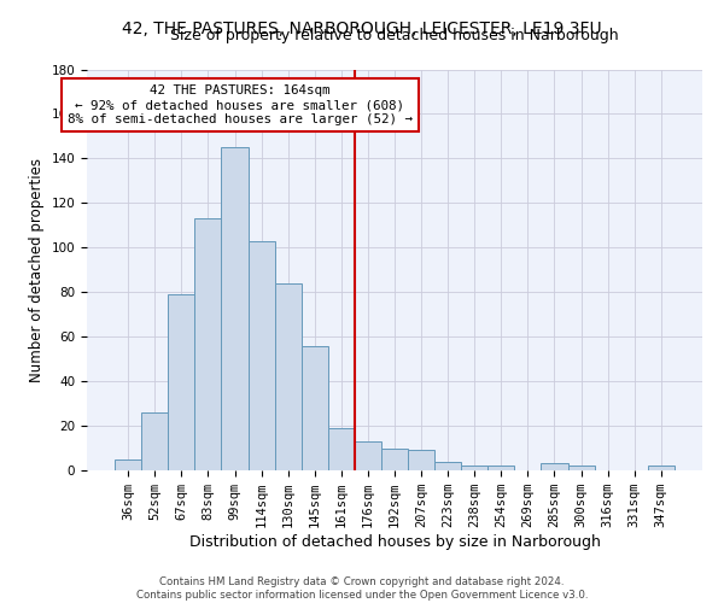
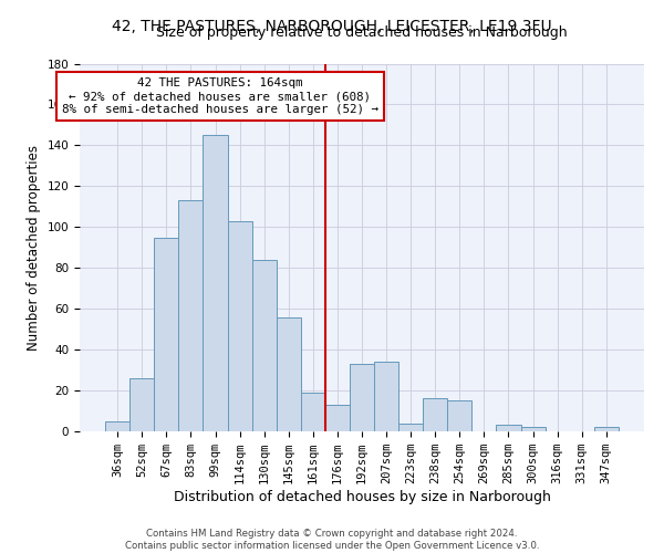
67sqm: 79 -> 95
192sqm: 10 -> 33
207sqm: 9 -> 34
238sqm: 2 -> 16
254sqm: 2 -> 15
